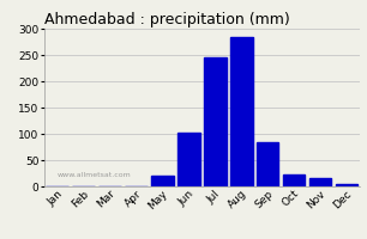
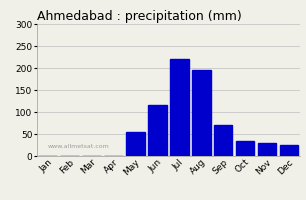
May: 20 -> 55
Jun: 103 -> 115
Jul: 245 -> 220
Aug: 285 -> 195
Sep: 83 -> 70
Oct: 22 -> 35
Nov: 15 -> 30
Dec: 5 -> 25
